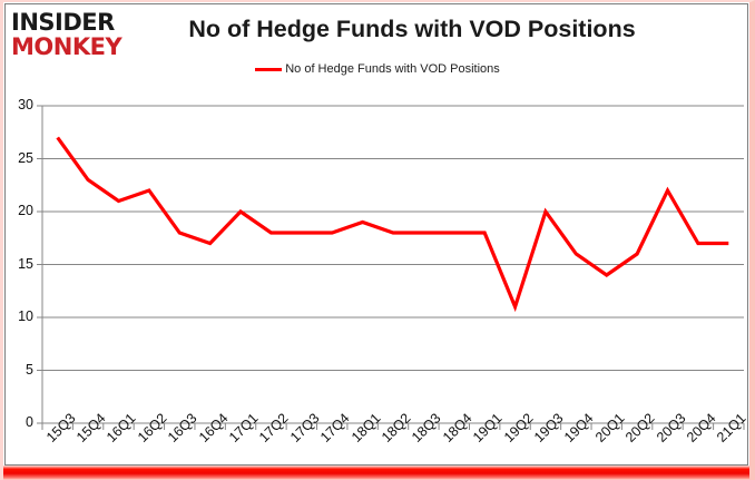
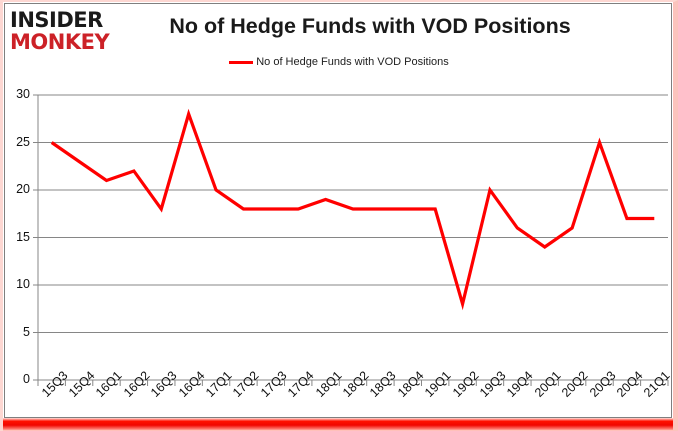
15Q3: 27 -> 25
16Q4: 17 -> 28
19Q2: 11 -> 8
20Q3: 22 -> 25
